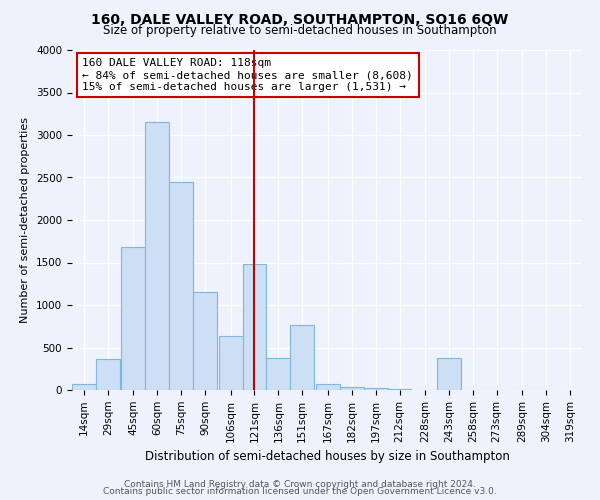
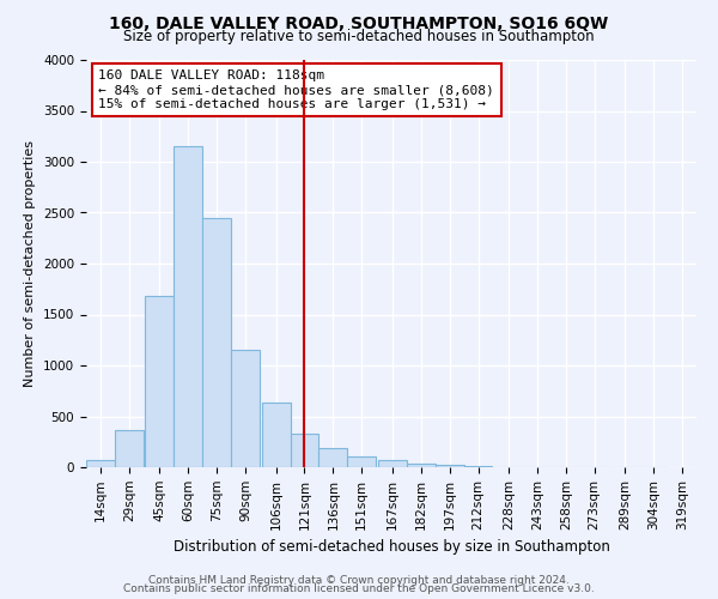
121sqm: 1480 -> 330
136sqm: 380 -> 180
151sqm: 760 -> 110
243sqm: 380 -> 0
